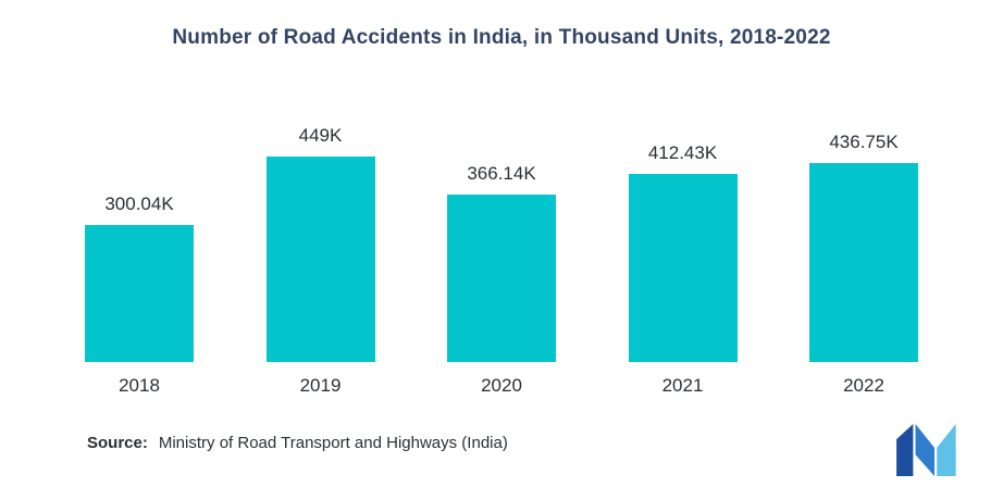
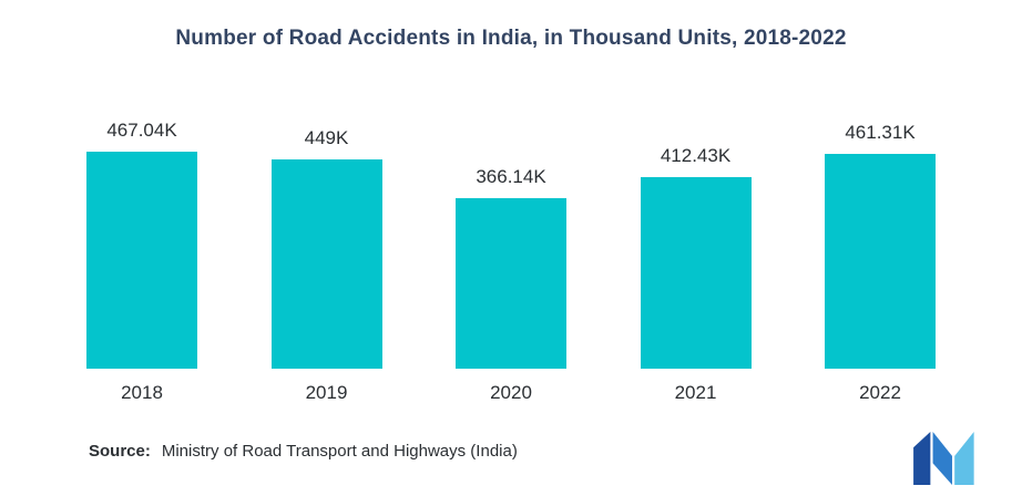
2018: 300.04K -> 467.04K
2022: 436.75K -> 461.31K
